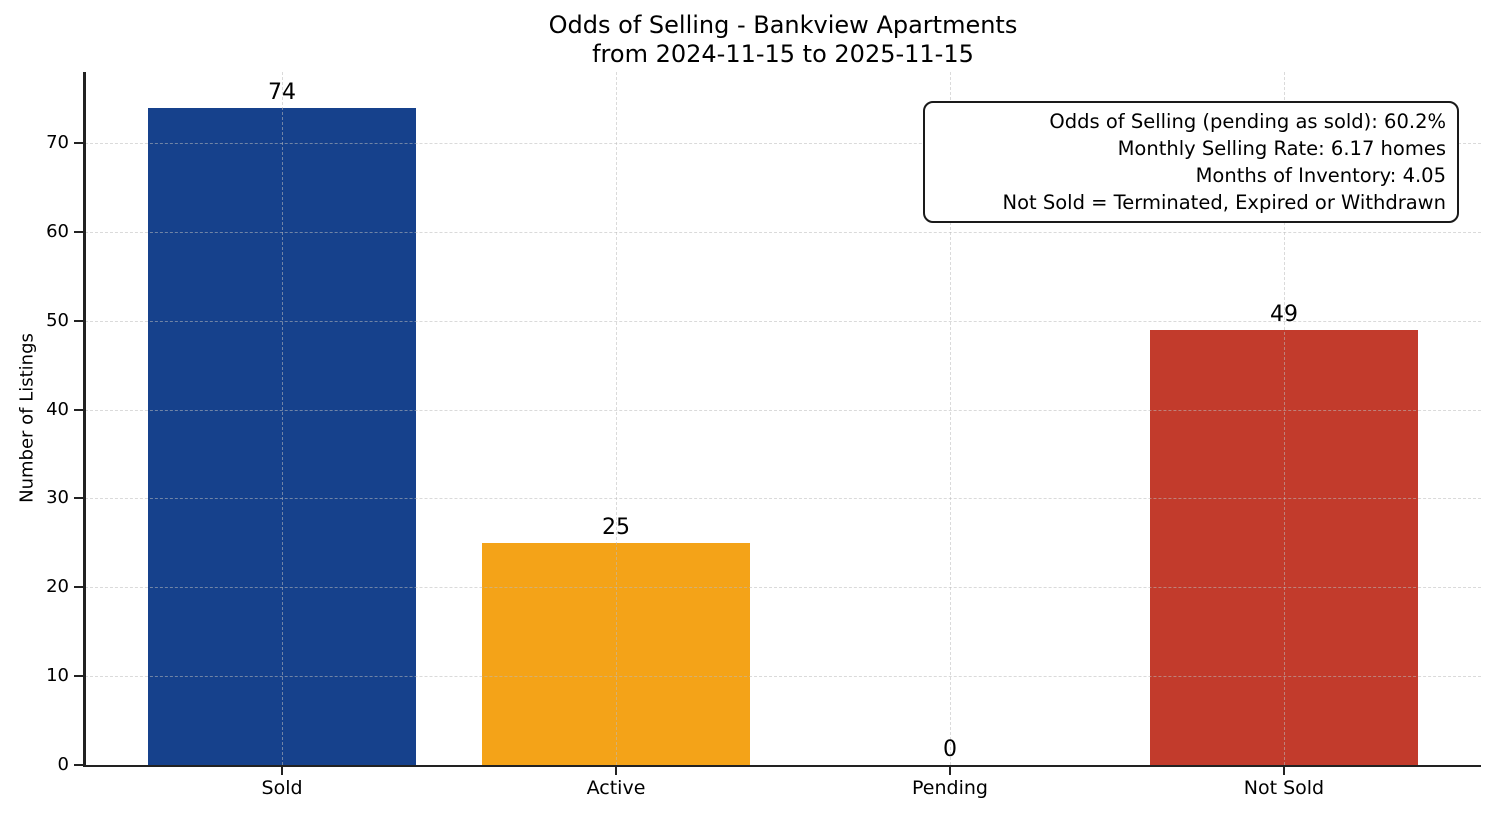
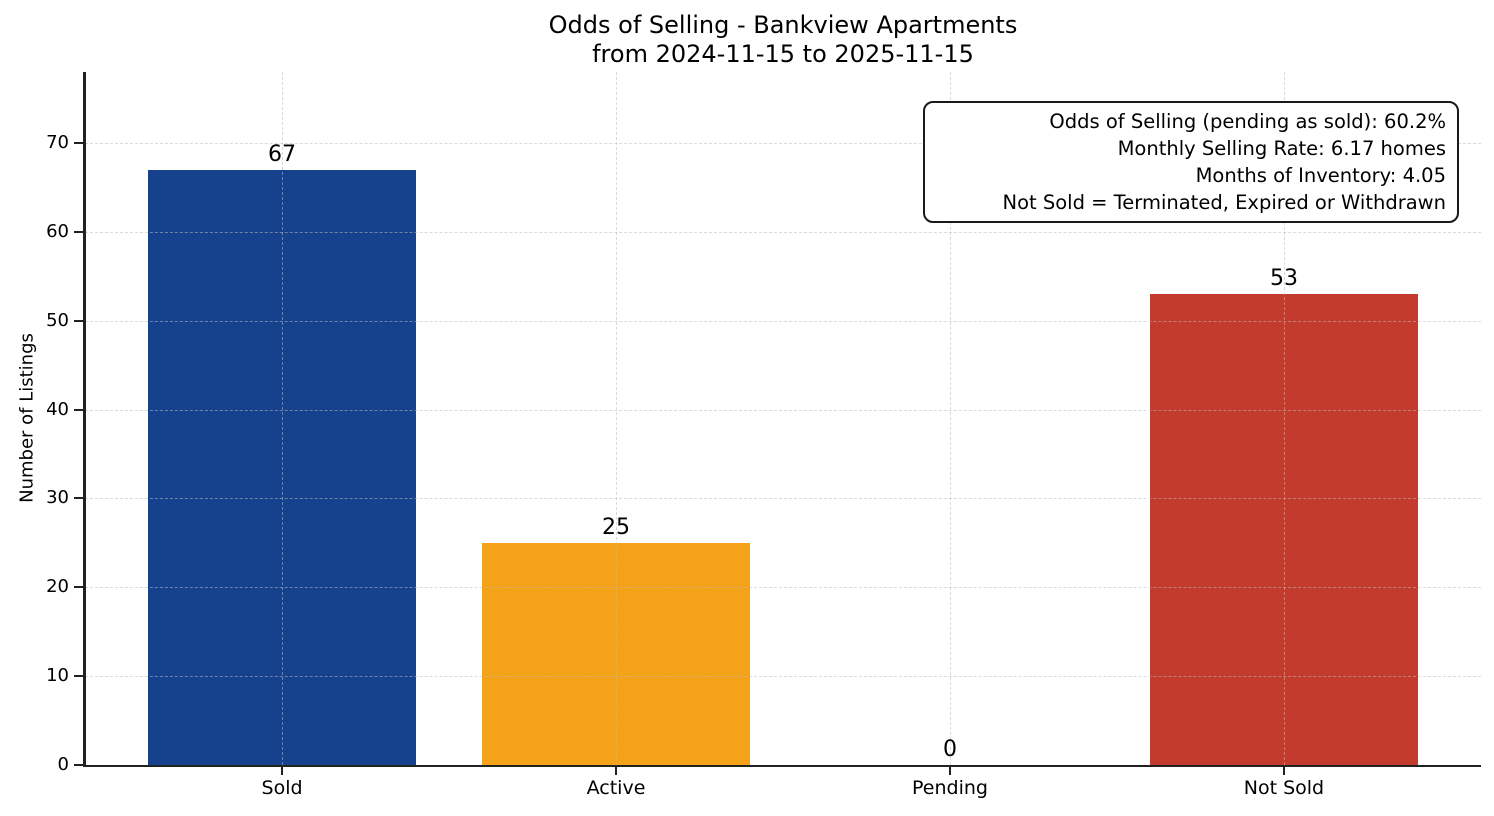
Sold: 74 -> 67
Not Sold: 49 -> 53
